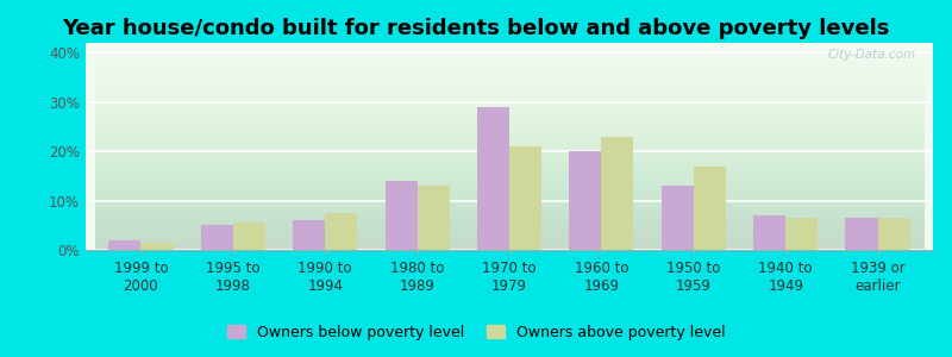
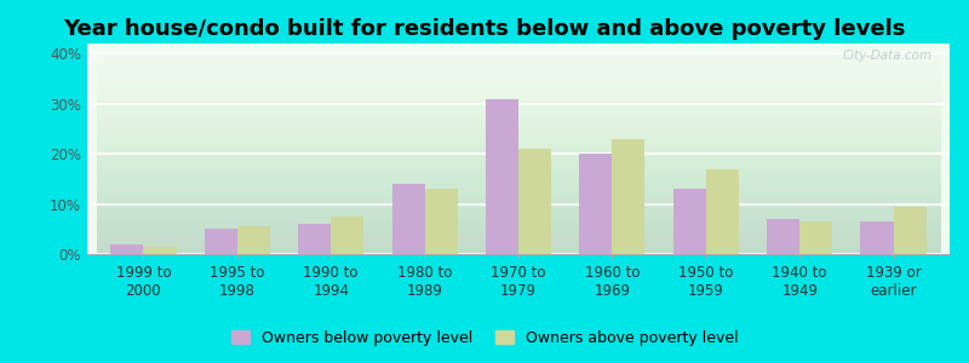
Owners below poverty level/1970 to 1979: 29.0% -> 31.0%
Owners above poverty level/1939 or earlier: 6.5% -> 9.5%
